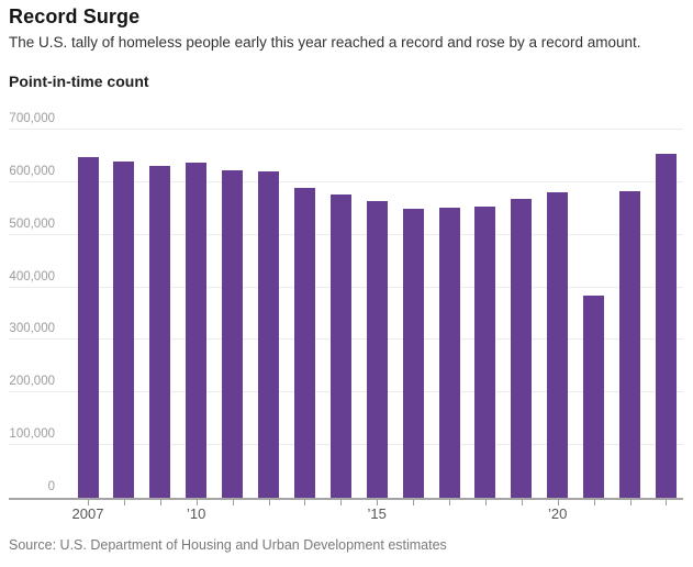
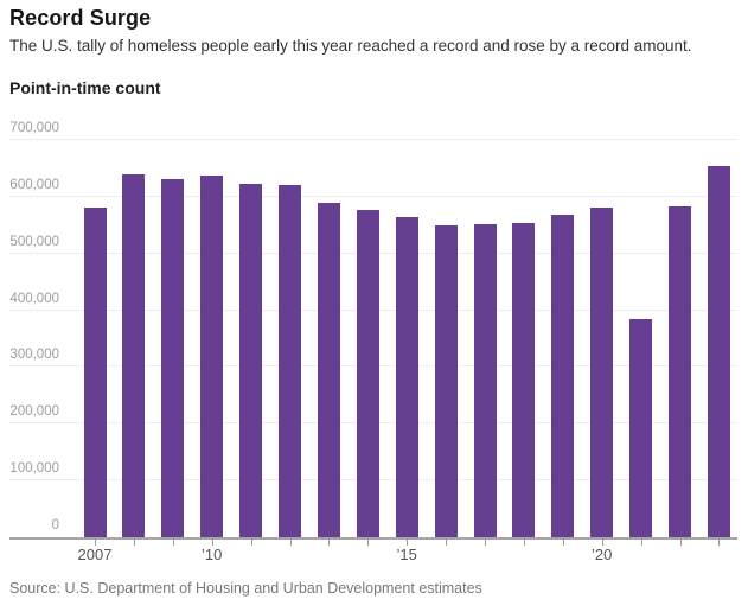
2007: 650000 -> 580000
